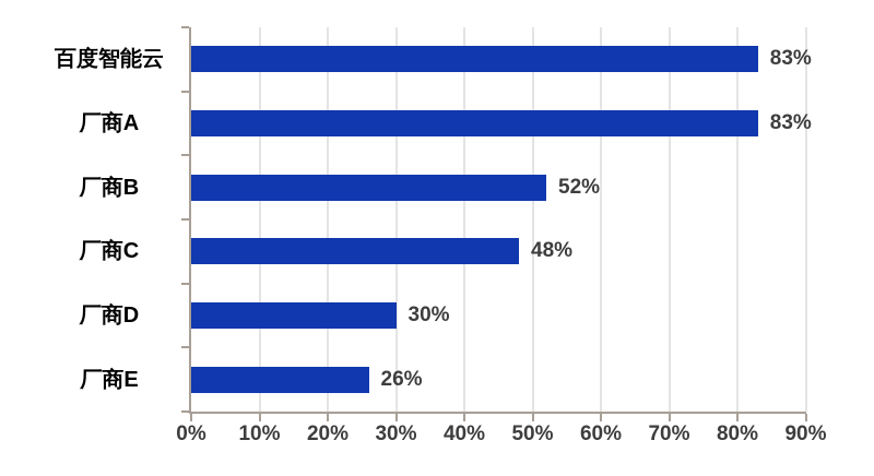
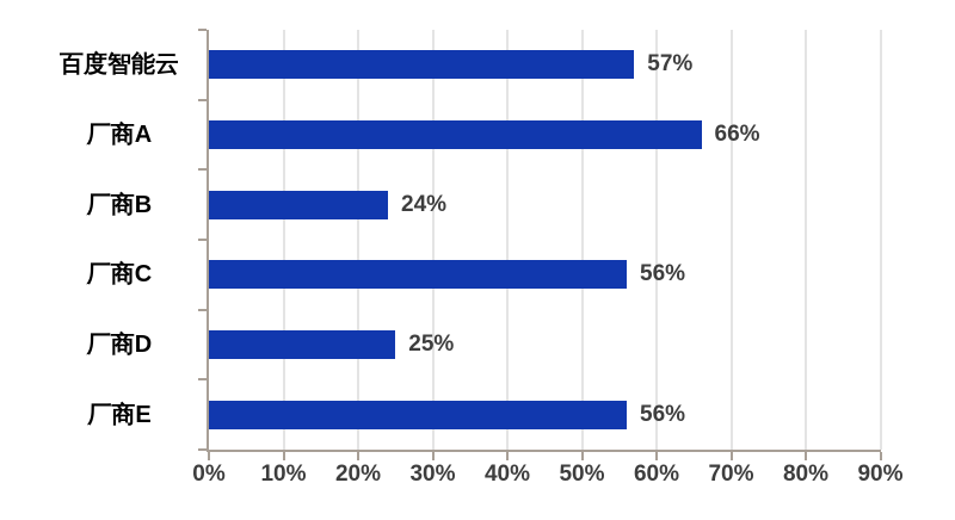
百度智能云: 83% -> 57%
厂商A: 83% -> 66%
厂商B: 52% -> 24%
厂商C: 48% -> 56%
厂商D: 30% -> 25%
厂商E: 26% -> 56%
